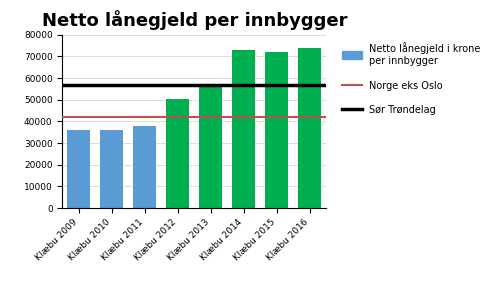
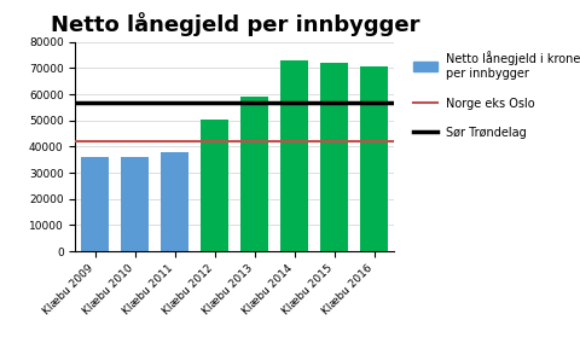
Klæbu 2013: 56000 -> 59000
Klæbu 2016: 74000 -> 70500
